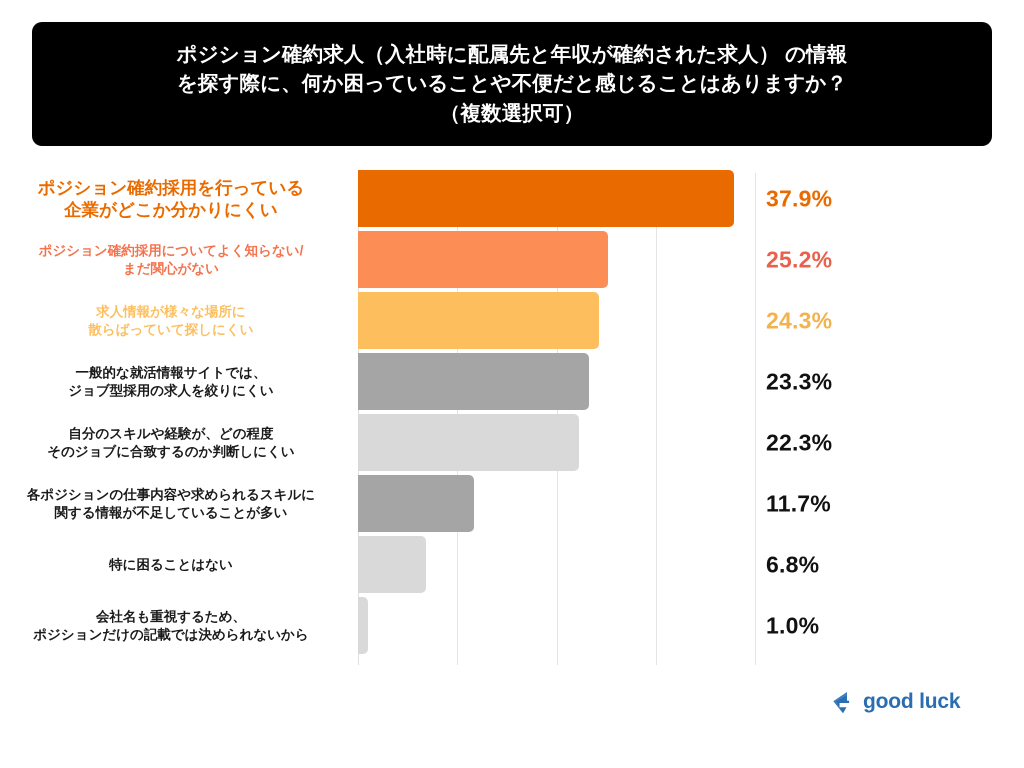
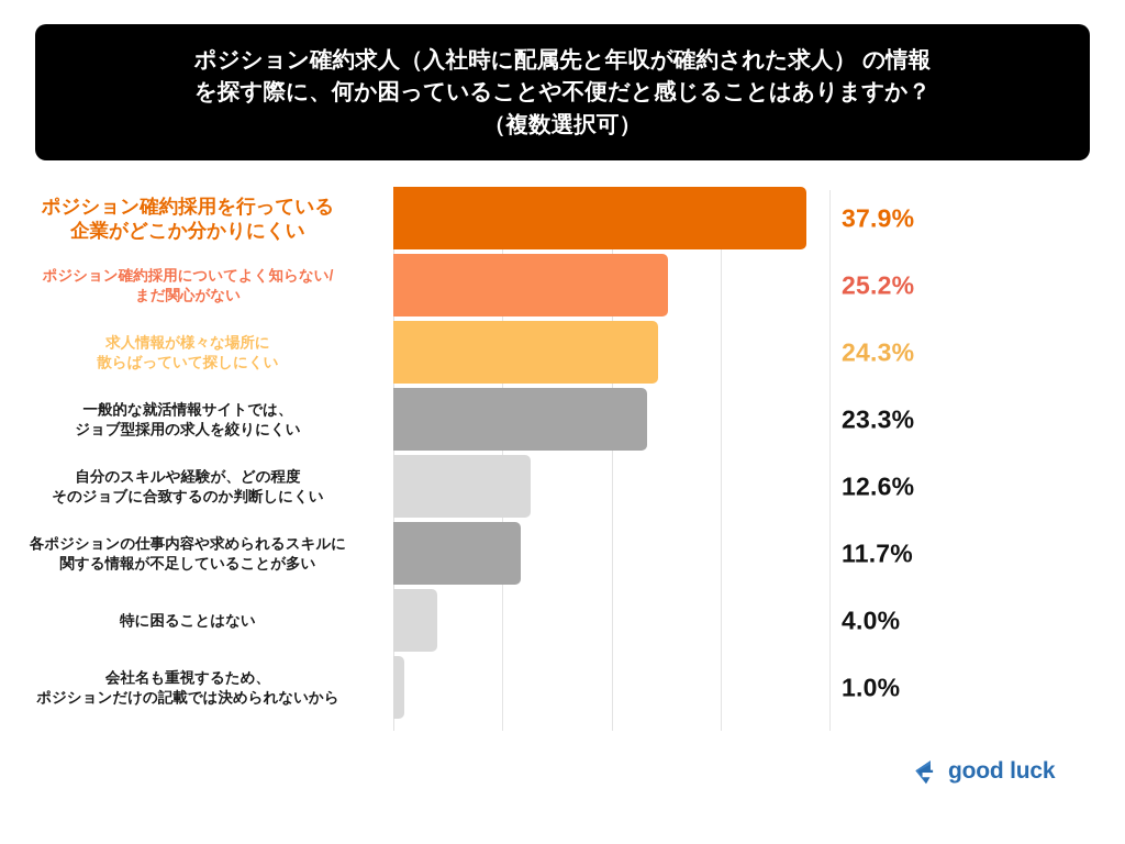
自分のスキルや経験が、どの程度 そのジョブに合致するのか判断しにくい: 22.3% -> 12.6%
特に困ることはない: 6.8% -> 4.0%
